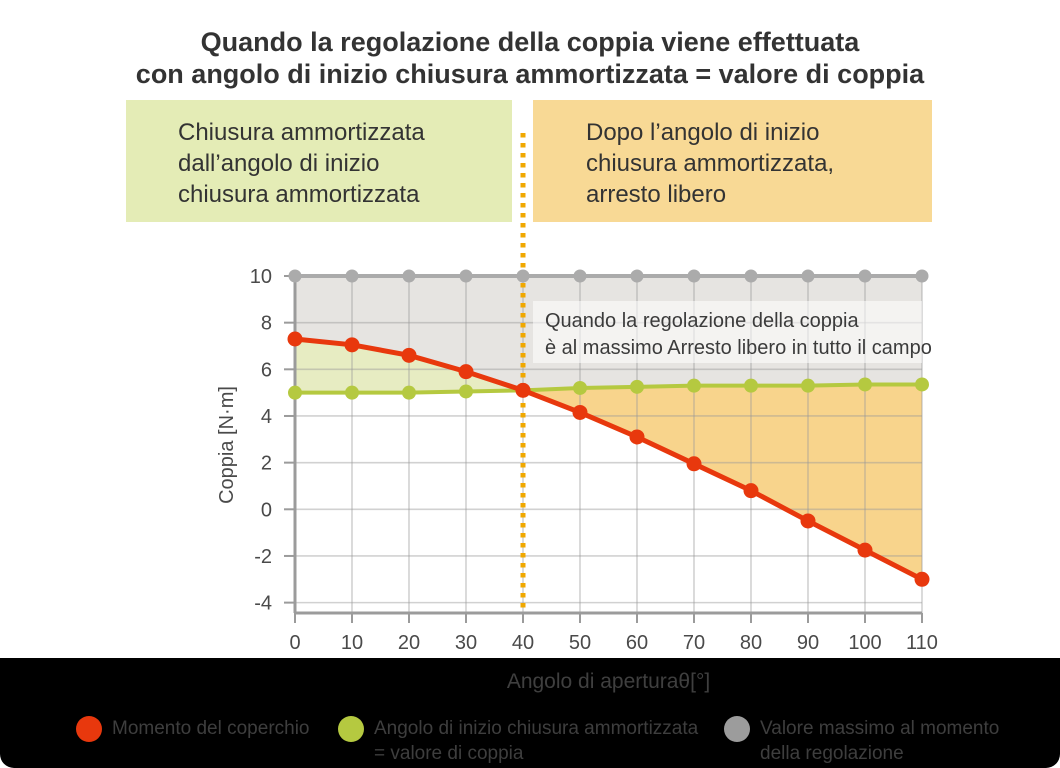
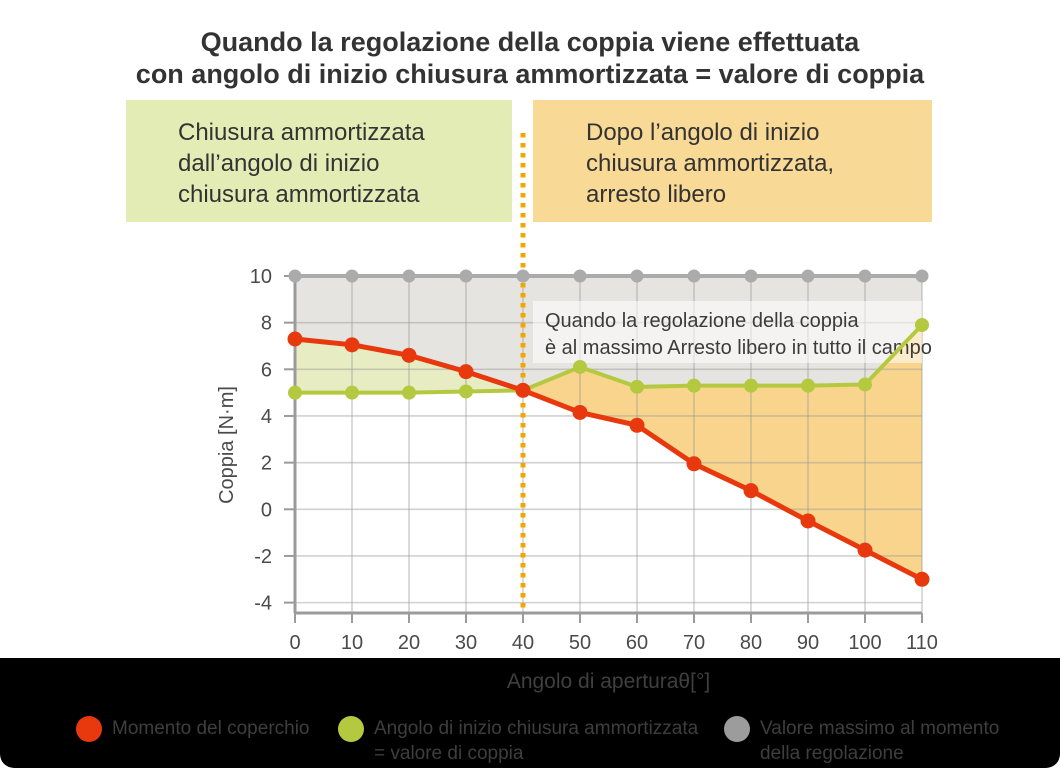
Angolo di inizio chiusura ammortizzata = valore di coppia/50: 5.2 -> 6.1
Momento del coperchio/60: 3.1 -> 3.6
Angolo di inizio chiusura ammortizzata = valore di coppia/110: 5.3 -> 7.9
